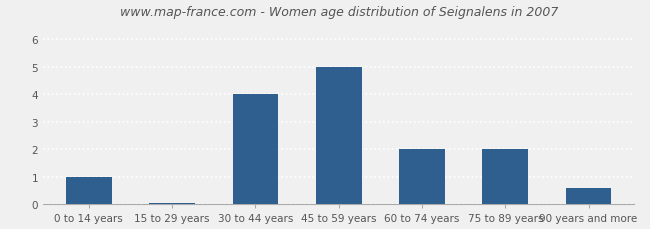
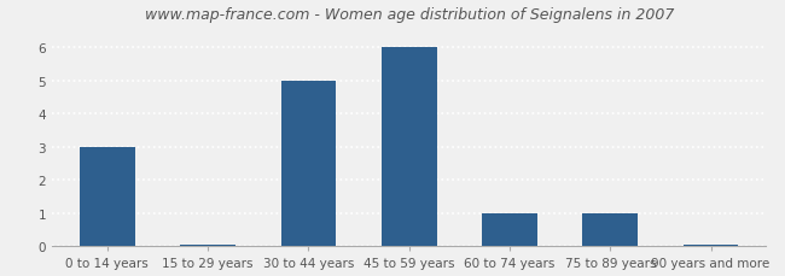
0 to 14 years: 1.00 -> 3.00
30 to 44 years: 4.00 -> 5.00
45 to 59 years: 5.00 -> 6.00
60 to 74 years: 2.00 -> 1.00
75 to 89 years: 2.00 -> 1.00
90 years and more: 0.60 -> 0.05
